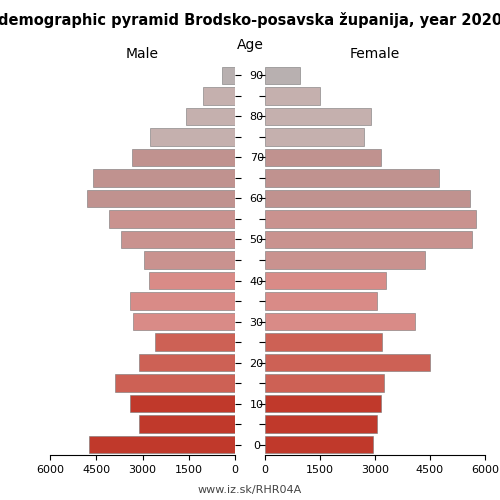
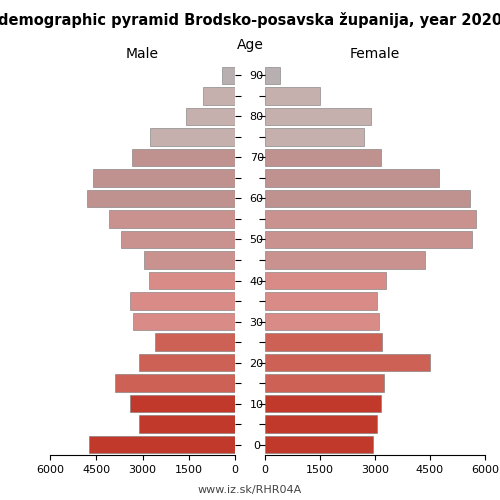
Female/90: 950 -> 420
Female/30: 4100 -> 3100
